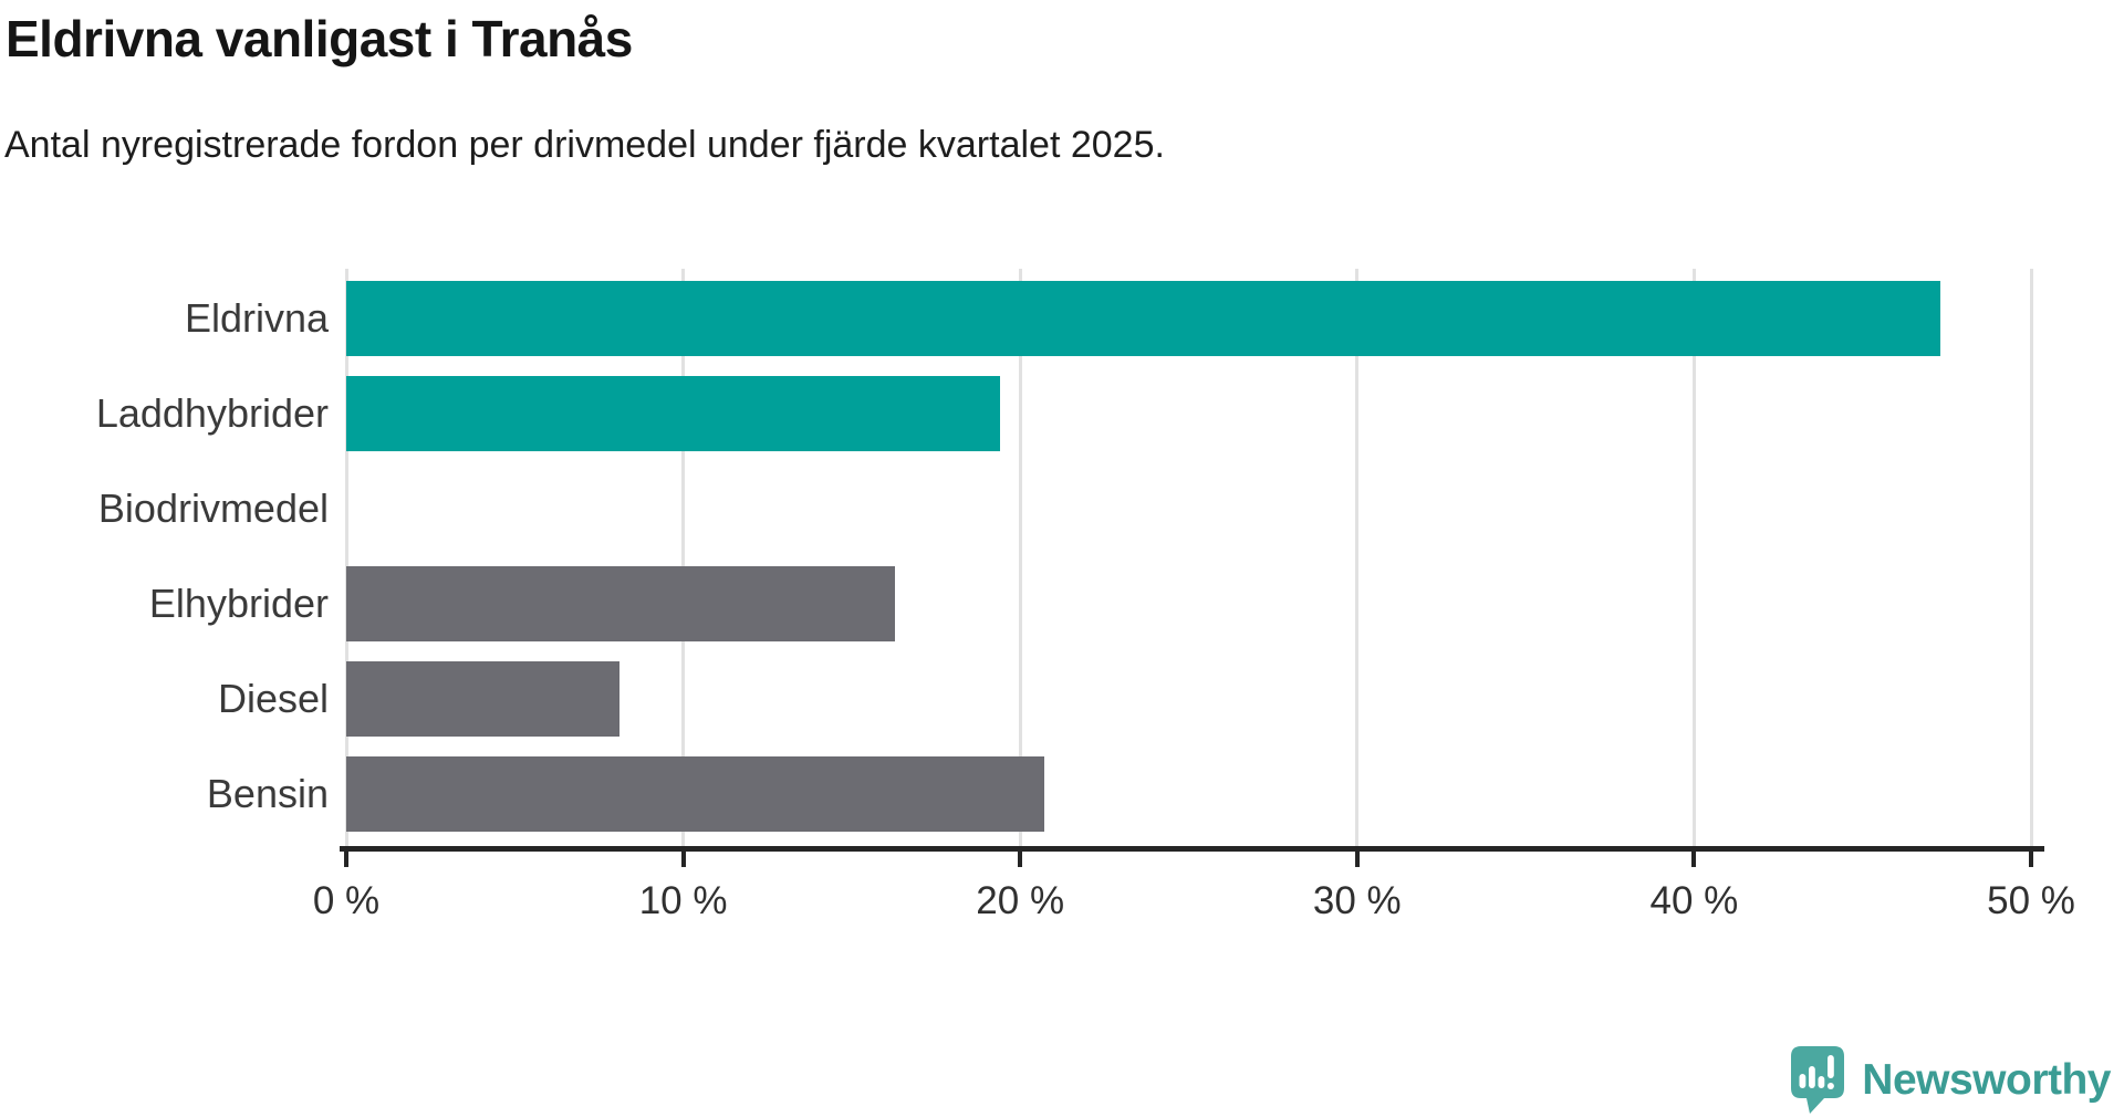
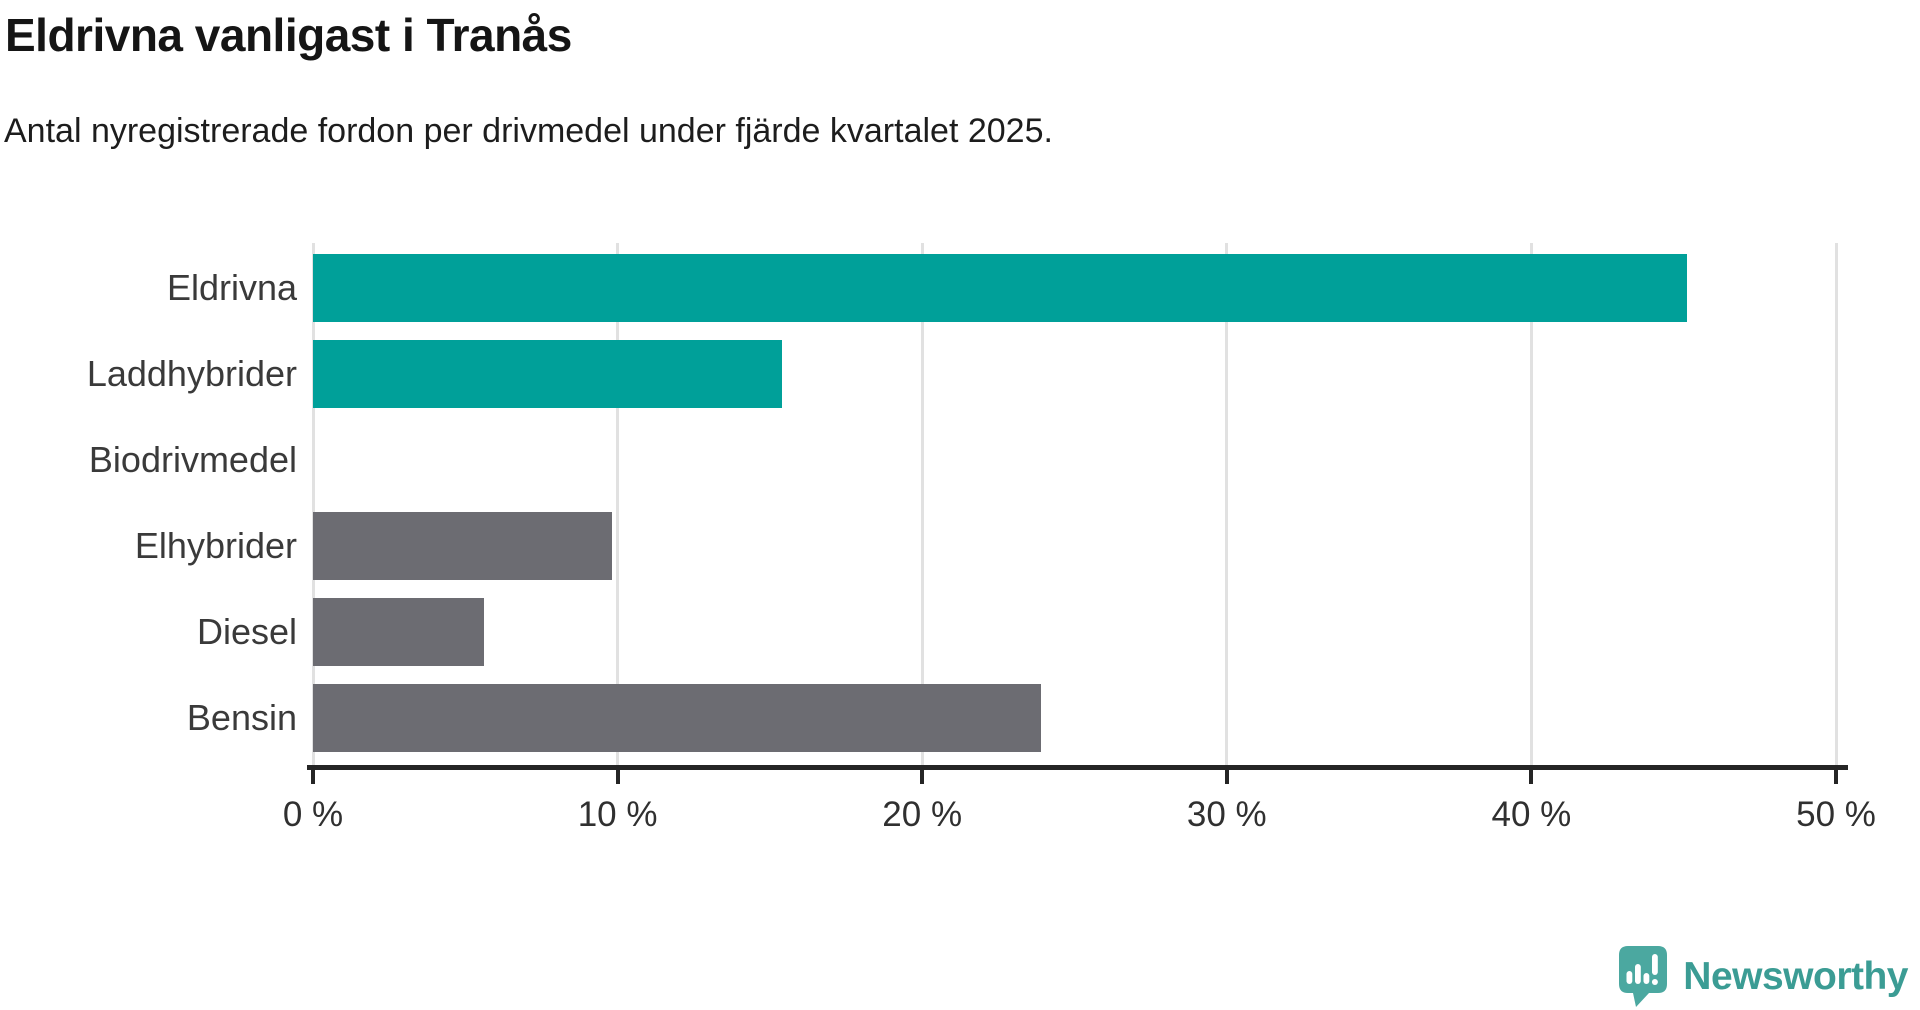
Eldrivna: 47.3% -> 45.1%
Laddhybrider: 19.4% -> 15.4%
Elhybrider: 16.3% -> 9.8%
Diesel: 8.1% -> 5.6%
Bensin: 20.7% -> 23.9%
